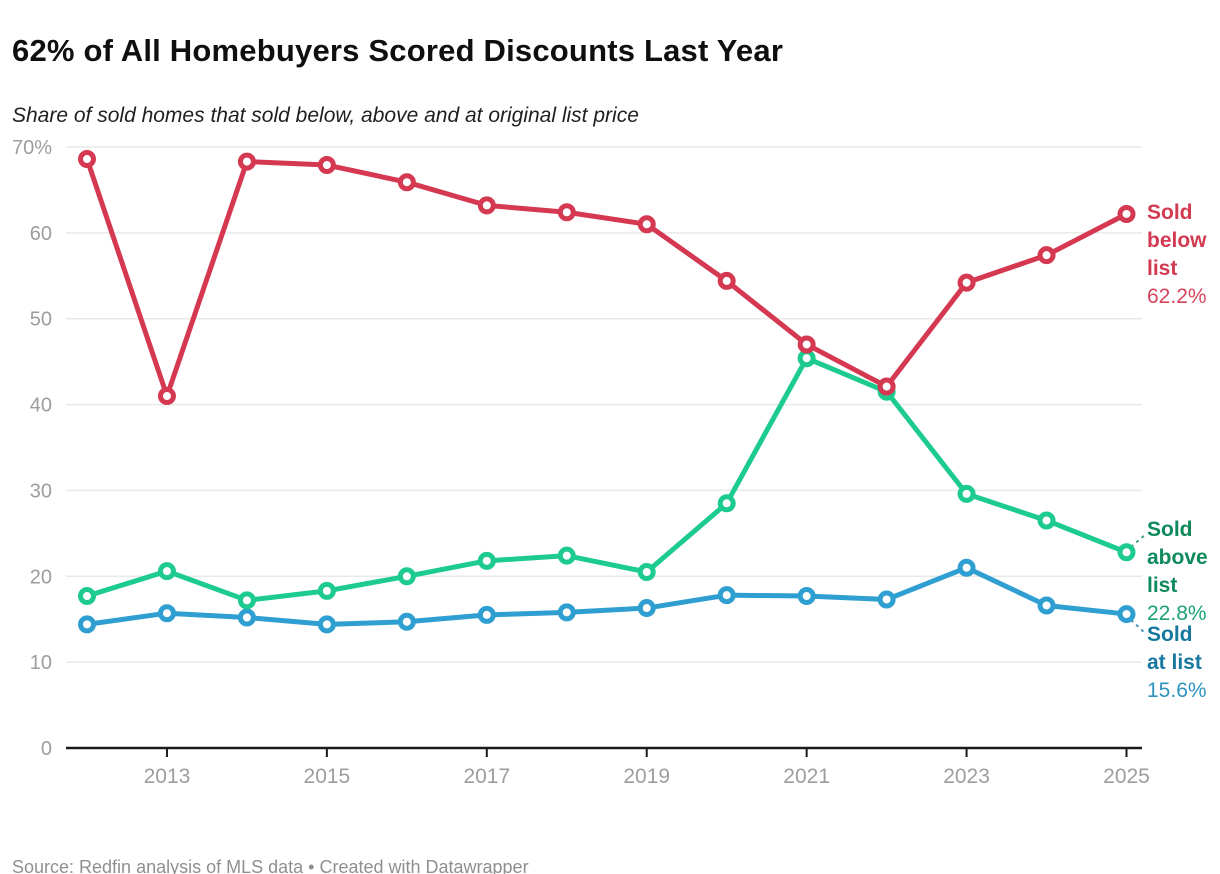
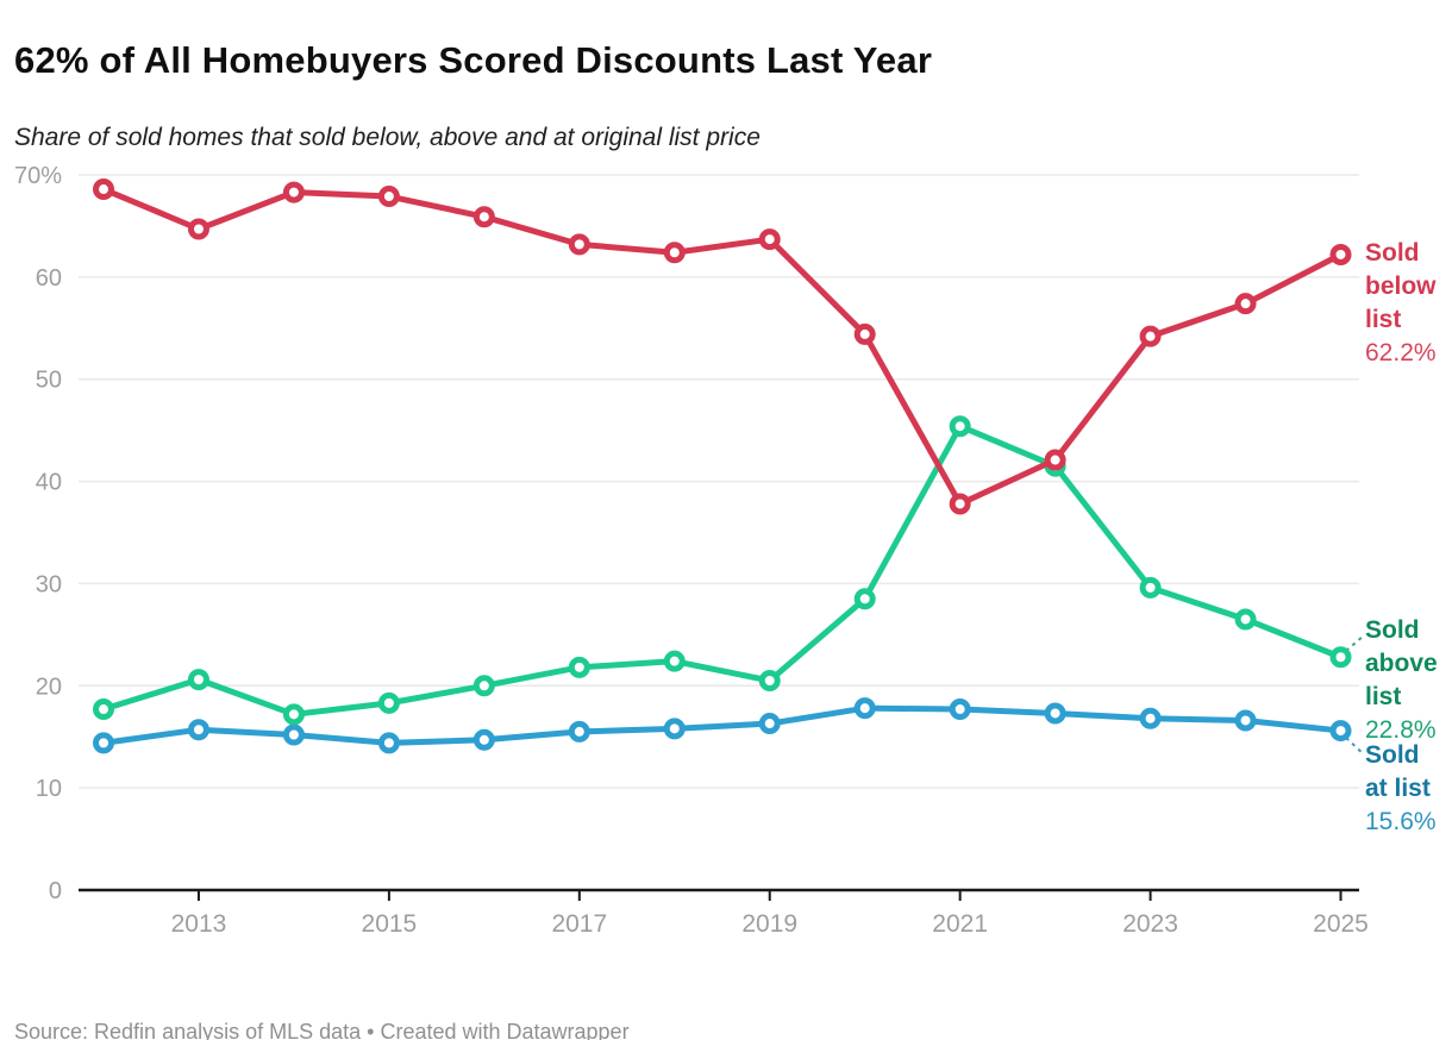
Sold below list/2013: 41% -> 65%
Sold below list/2019: 61% -> 64%
Sold below list/2021: 47% -> 38%
Sold at list/2023: 21% -> 17%
